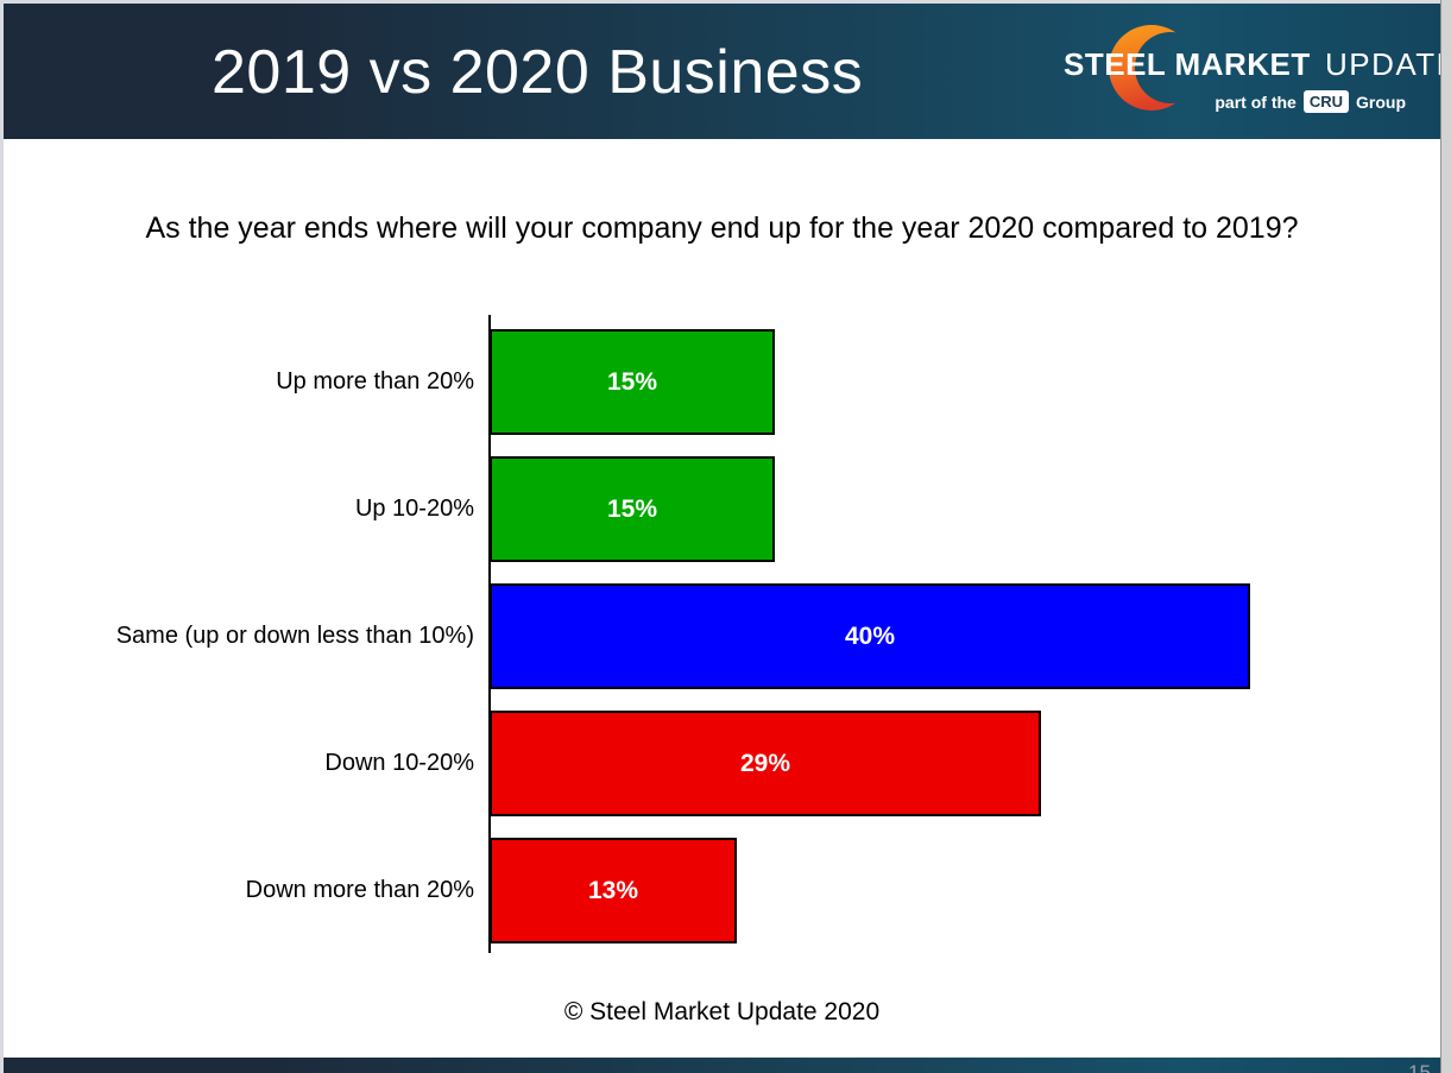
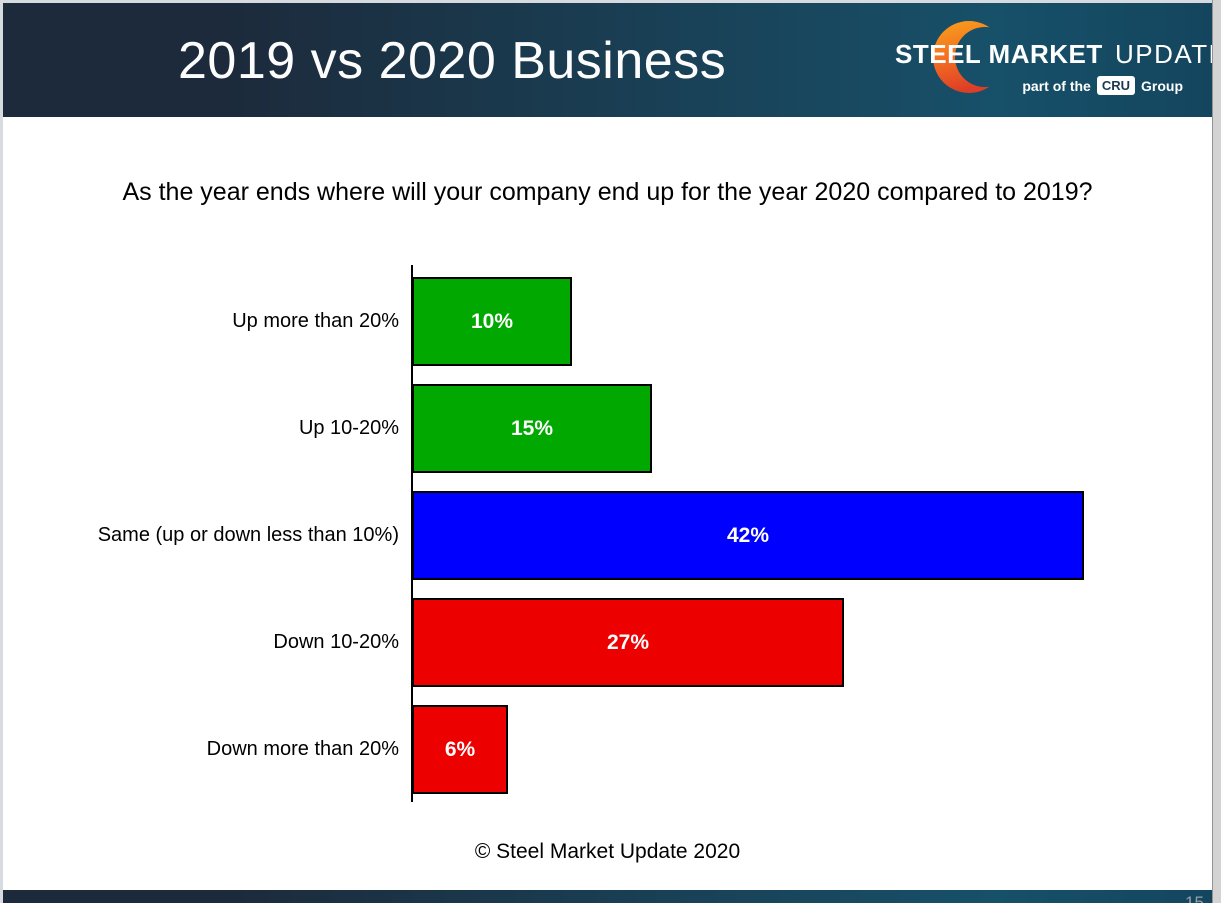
Up more than 20%: 15% -> 10%
Same (up or down less than 10%): 40% -> 42%
Down 10-20%: 29% -> 27%
Down more than 20%: 13% -> 6%
